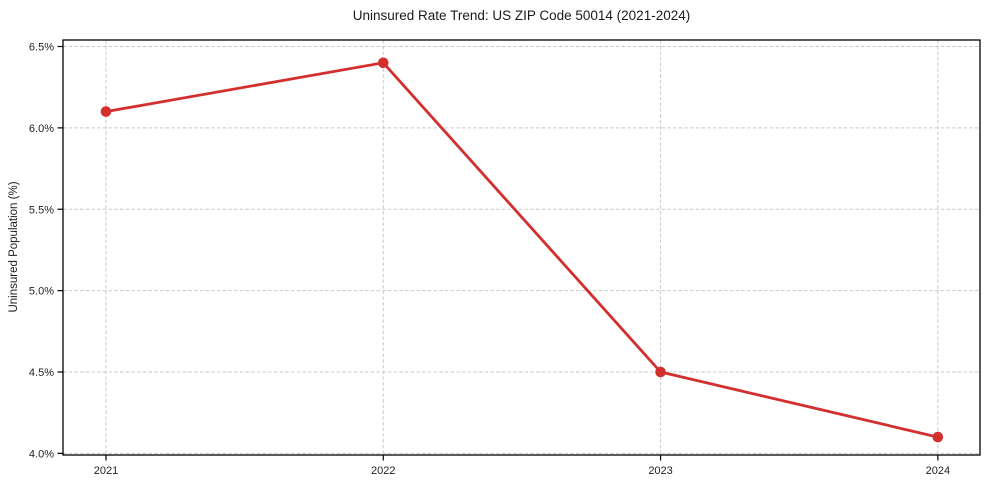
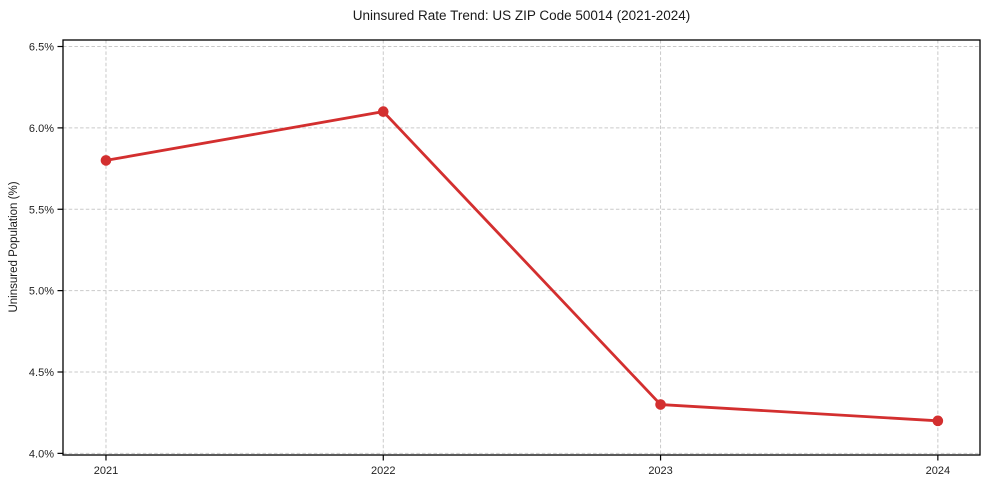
2021: 6.1% -> 5.8%
2022: 6.4% -> 6.1%
2023: 4.5% -> 4.3%
2024: 4.1% -> 4.2%
